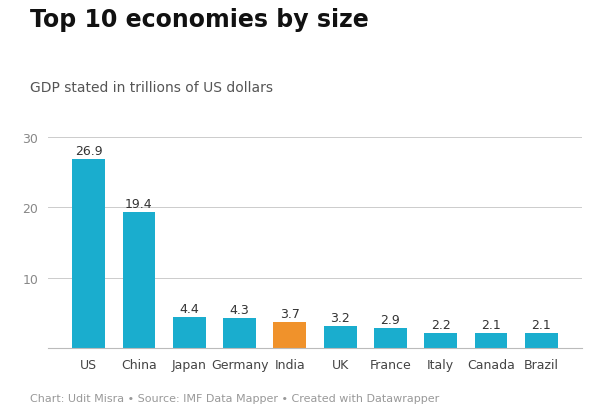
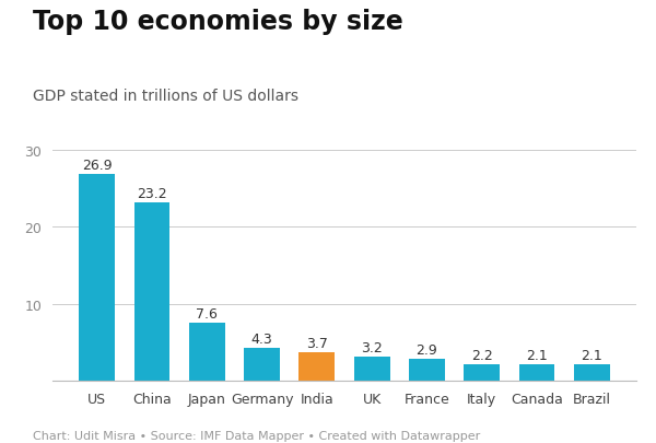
China: 19.4 -> 23.2
Japan: 4.4 -> 7.6
